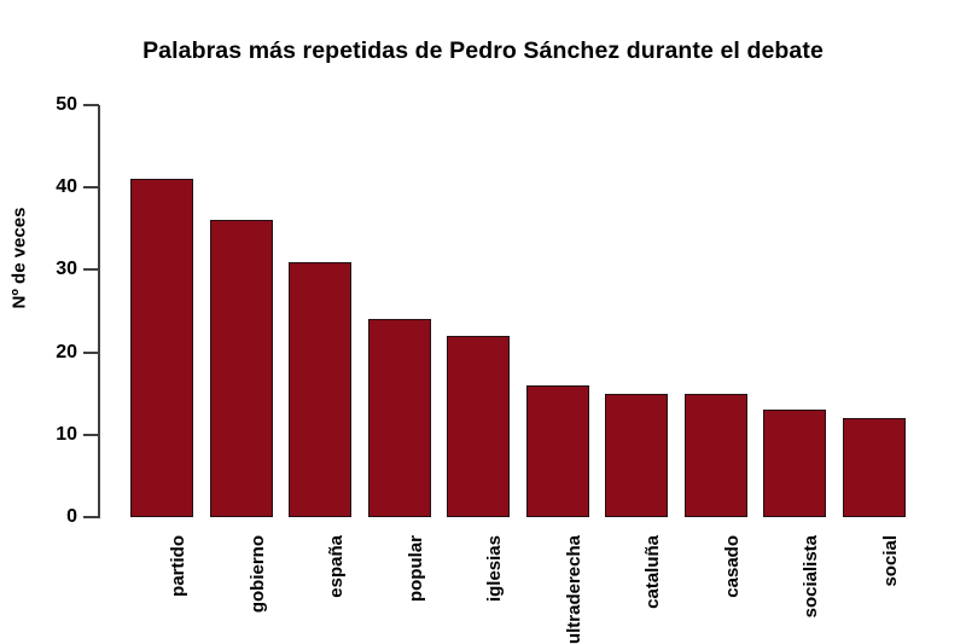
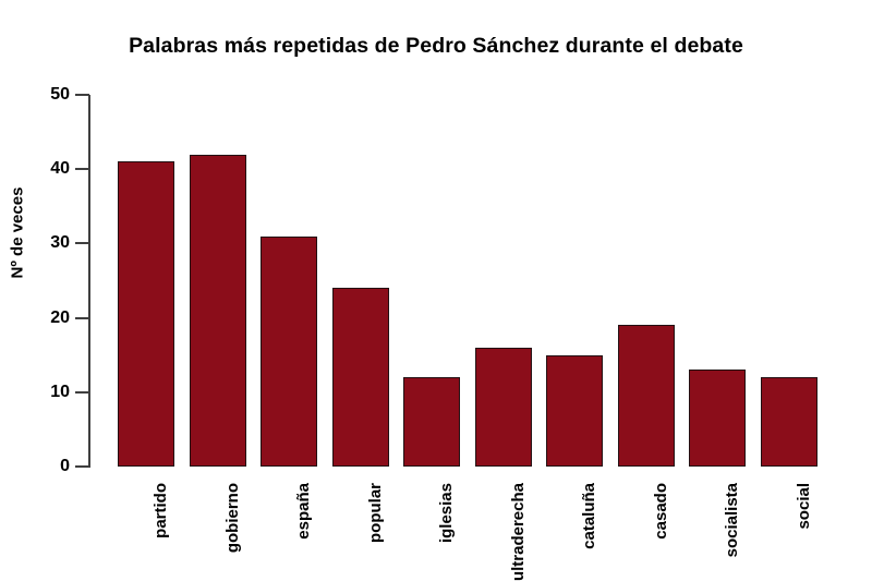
gobierno: 36 -> 42
iglesias: 22 -> 12
casado: 15 -> 19
